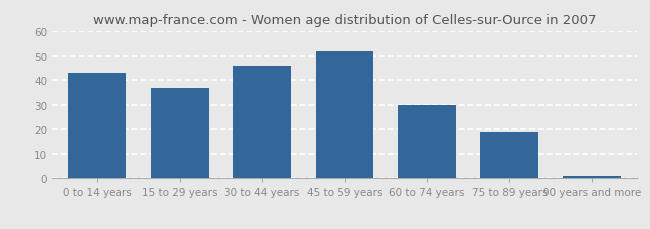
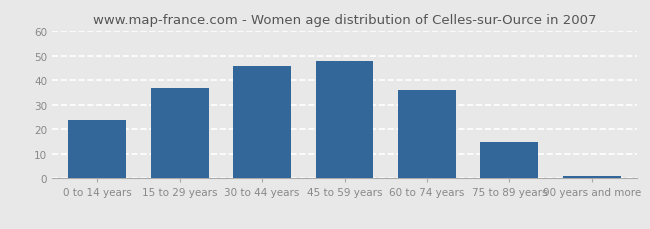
0 to 14 years: 43 -> 24
45 to 59 years: 52 -> 48
60 to 74 years: 30 -> 36
75 to 89 years: 19 -> 15
